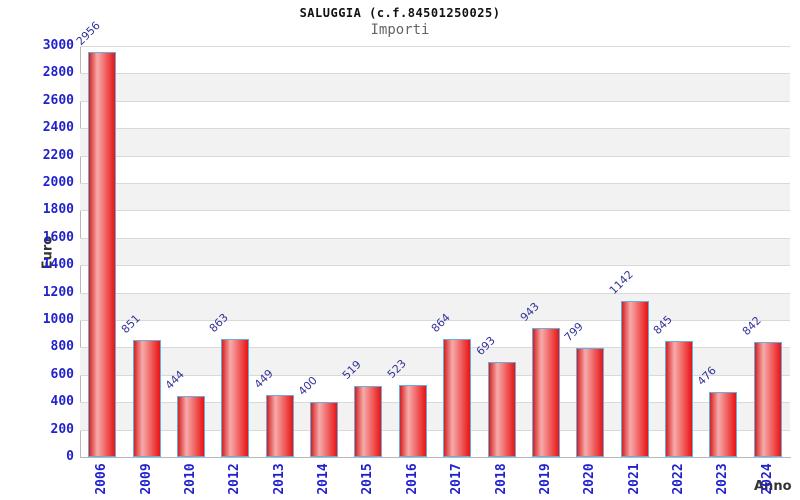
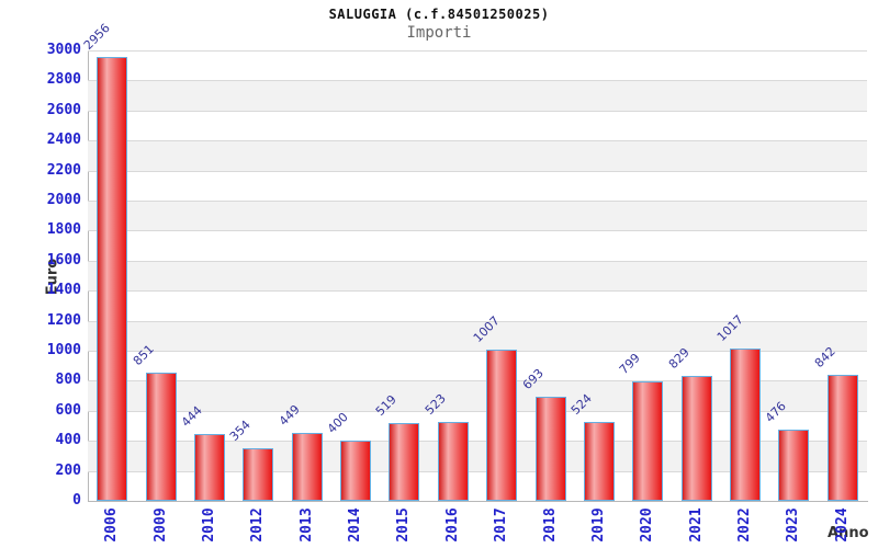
2012: 863 -> 354
2017: 864 -> 1007
2019: 943 -> 524
2021: 1142 -> 829
2022: 845 -> 1017
